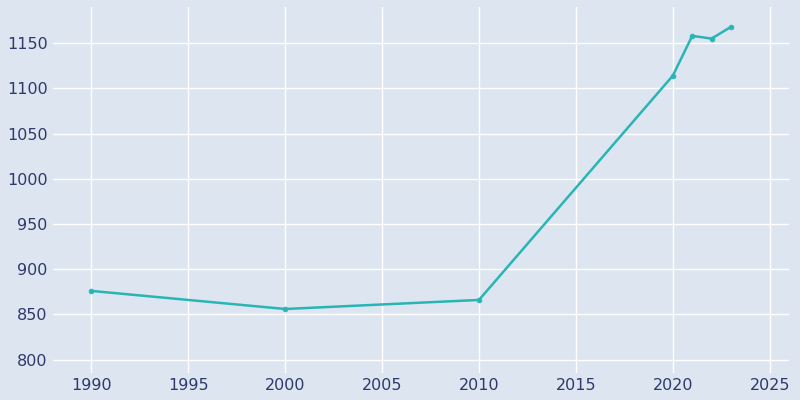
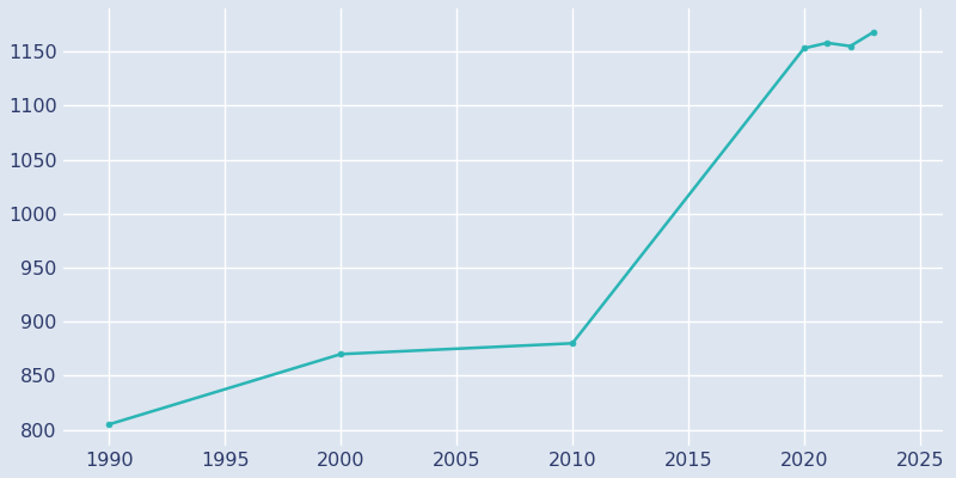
1990: 876 -> 805
2000: 856 -> 870
2010: 866 -> 880
2020: 1114 -> 1153
